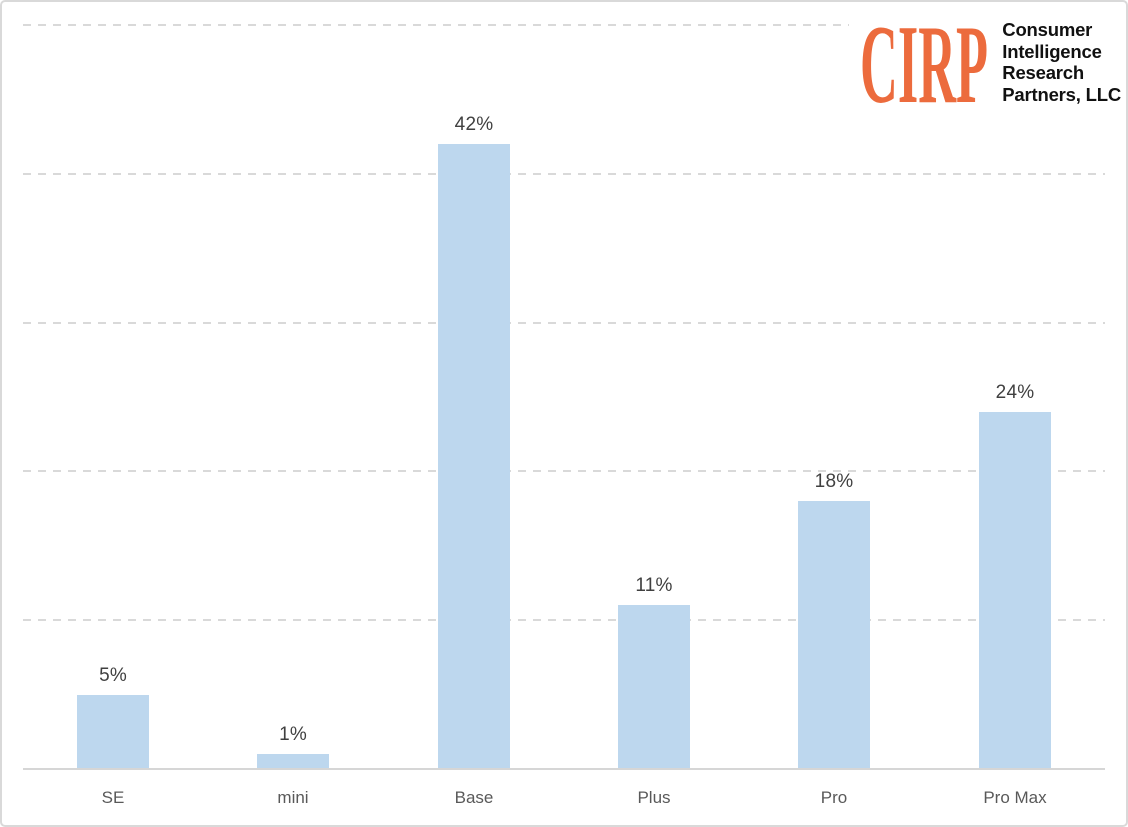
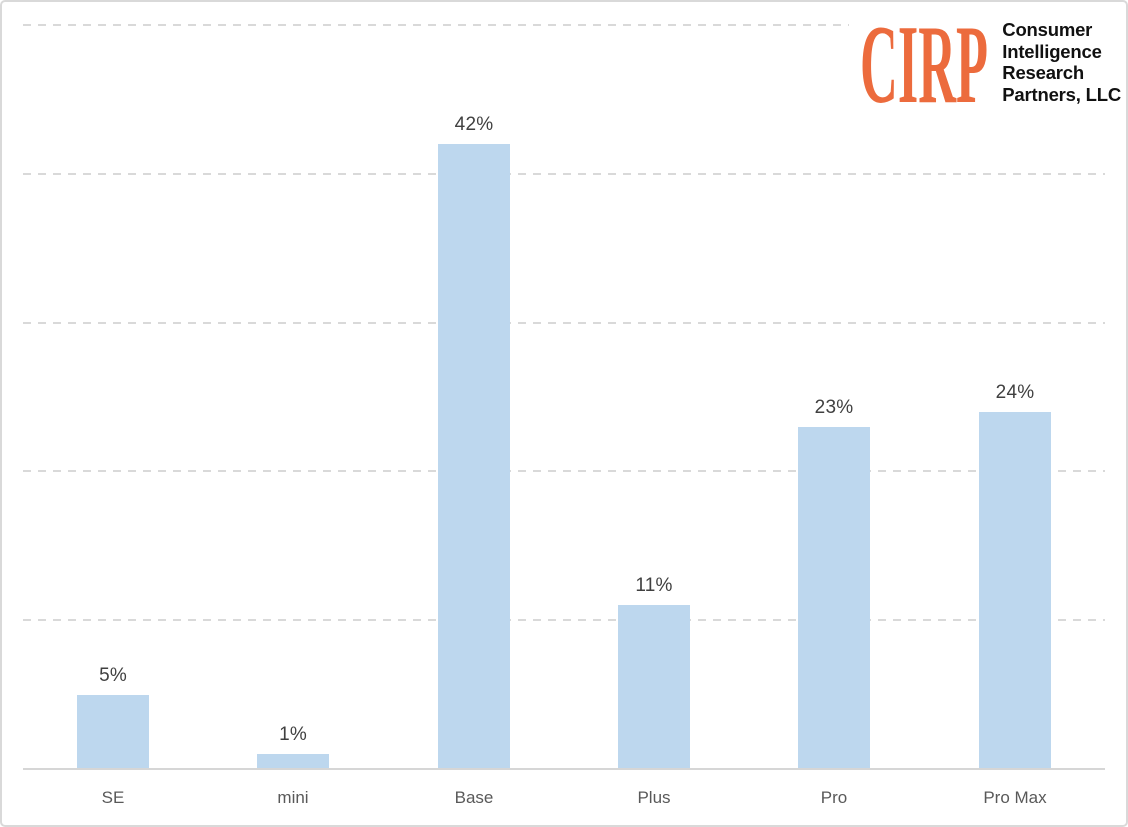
Pro: 18% -> 23%
